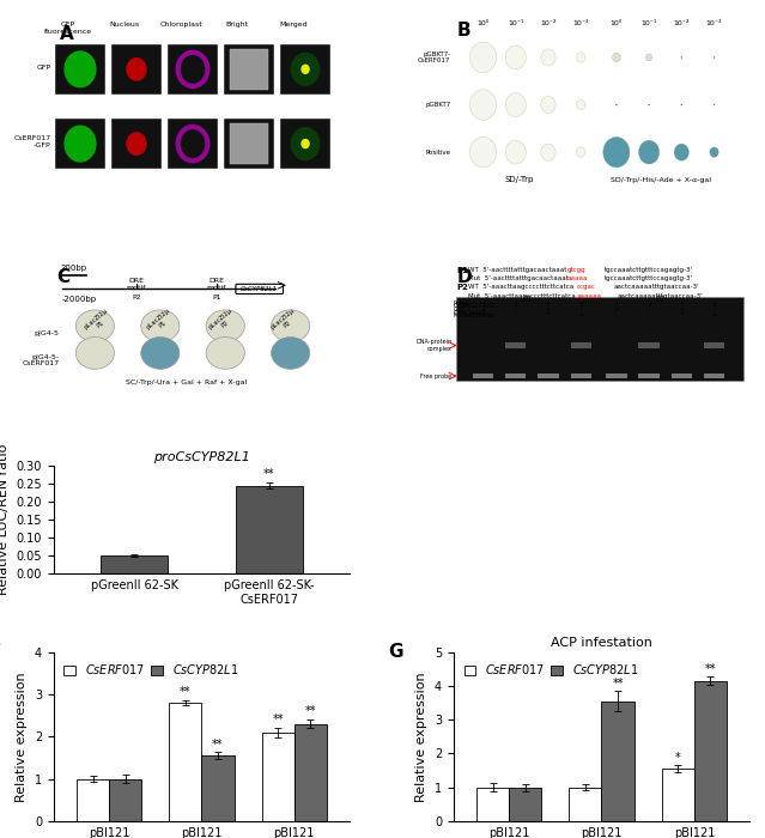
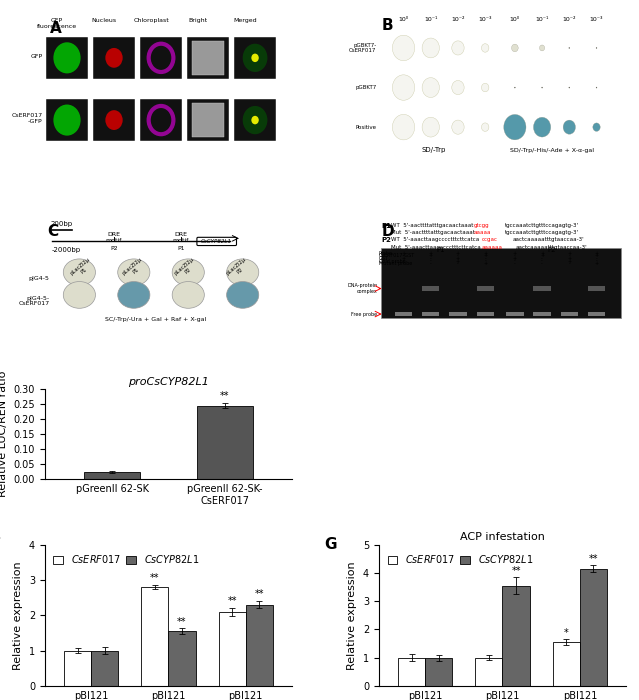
pGreenII 62-SK: 0.050 -> 0.025
